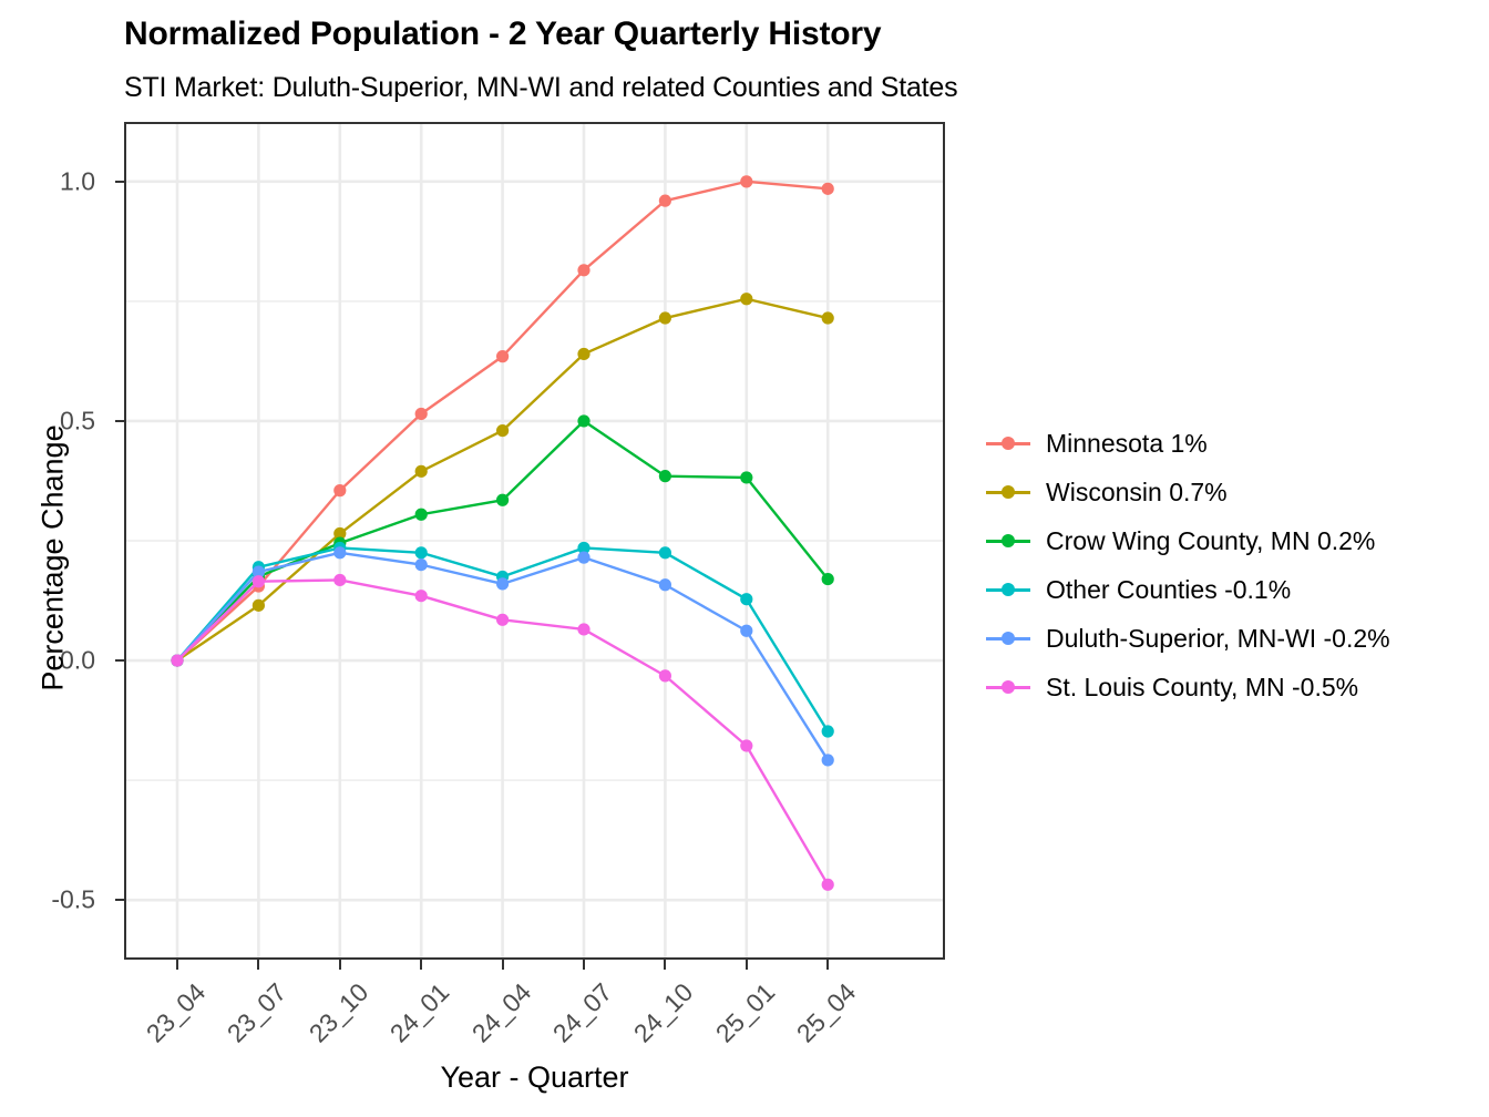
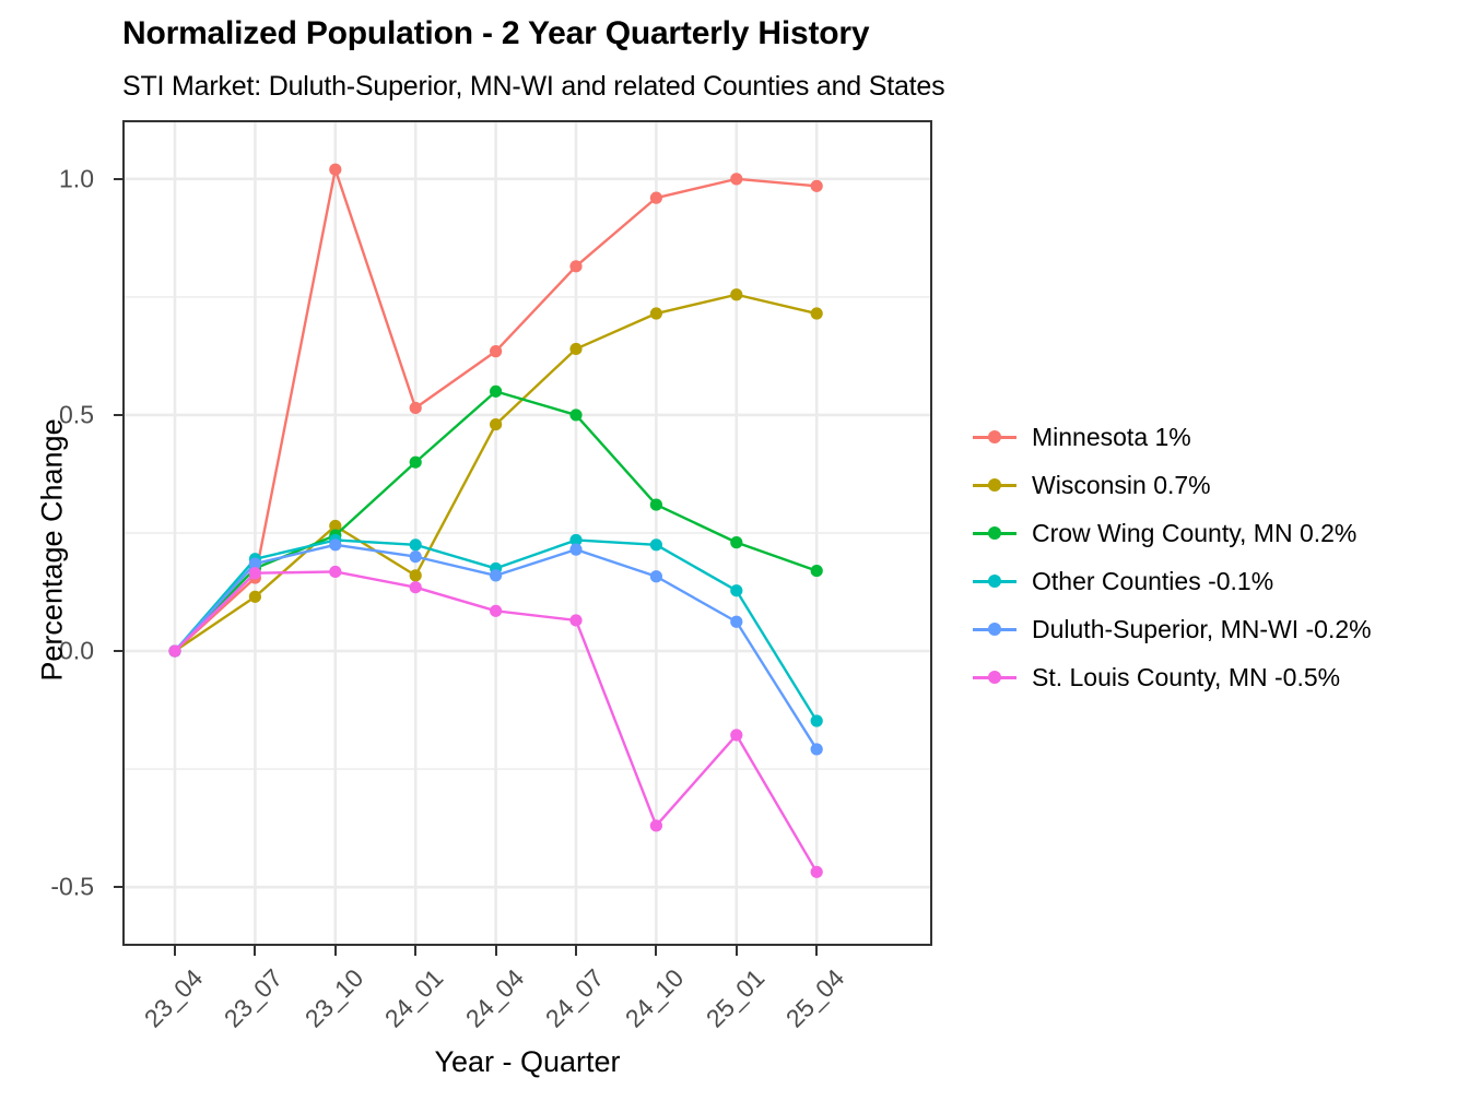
Minnesota 1%/23_10: 0.35 -> 1.02
Wisconsin 0.7%/24_01: 0.40 -> 0.16
Crow Wing County, MN 0.2%/24_01: 0.30 -> 0.40
Crow Wing County, MN 0.2%/24_04: 0.34 -> 0.55
Crow Wing County, MN 0.2%/24_10: 0.39 -> 0.31
St. Louis County, MN -0.5%/24_10: -0.03 -> -0.37
Crow Wing County, MN 0.2%/25_01: 0.38 -> 0.23
